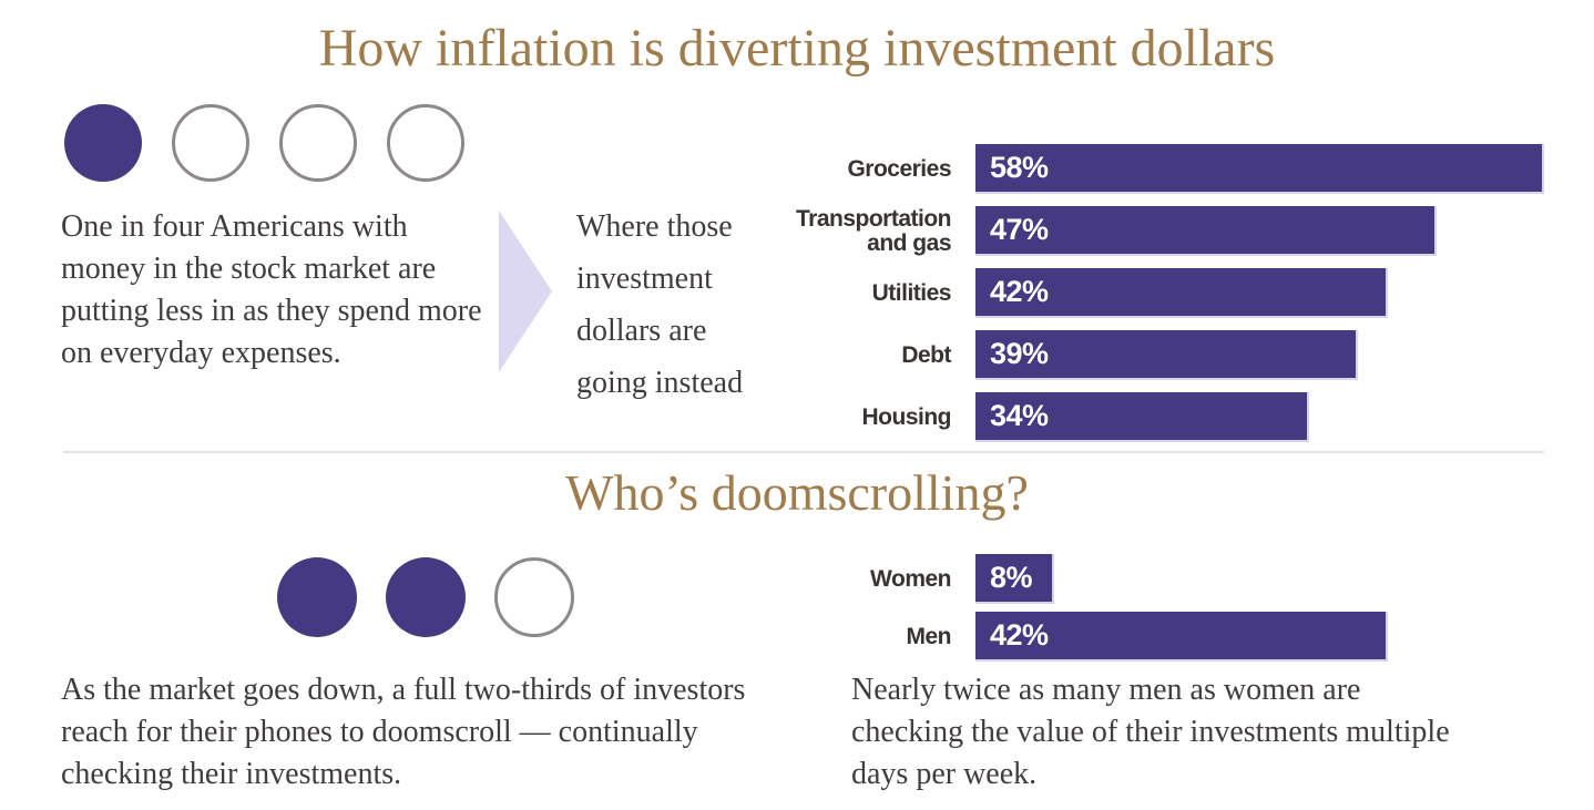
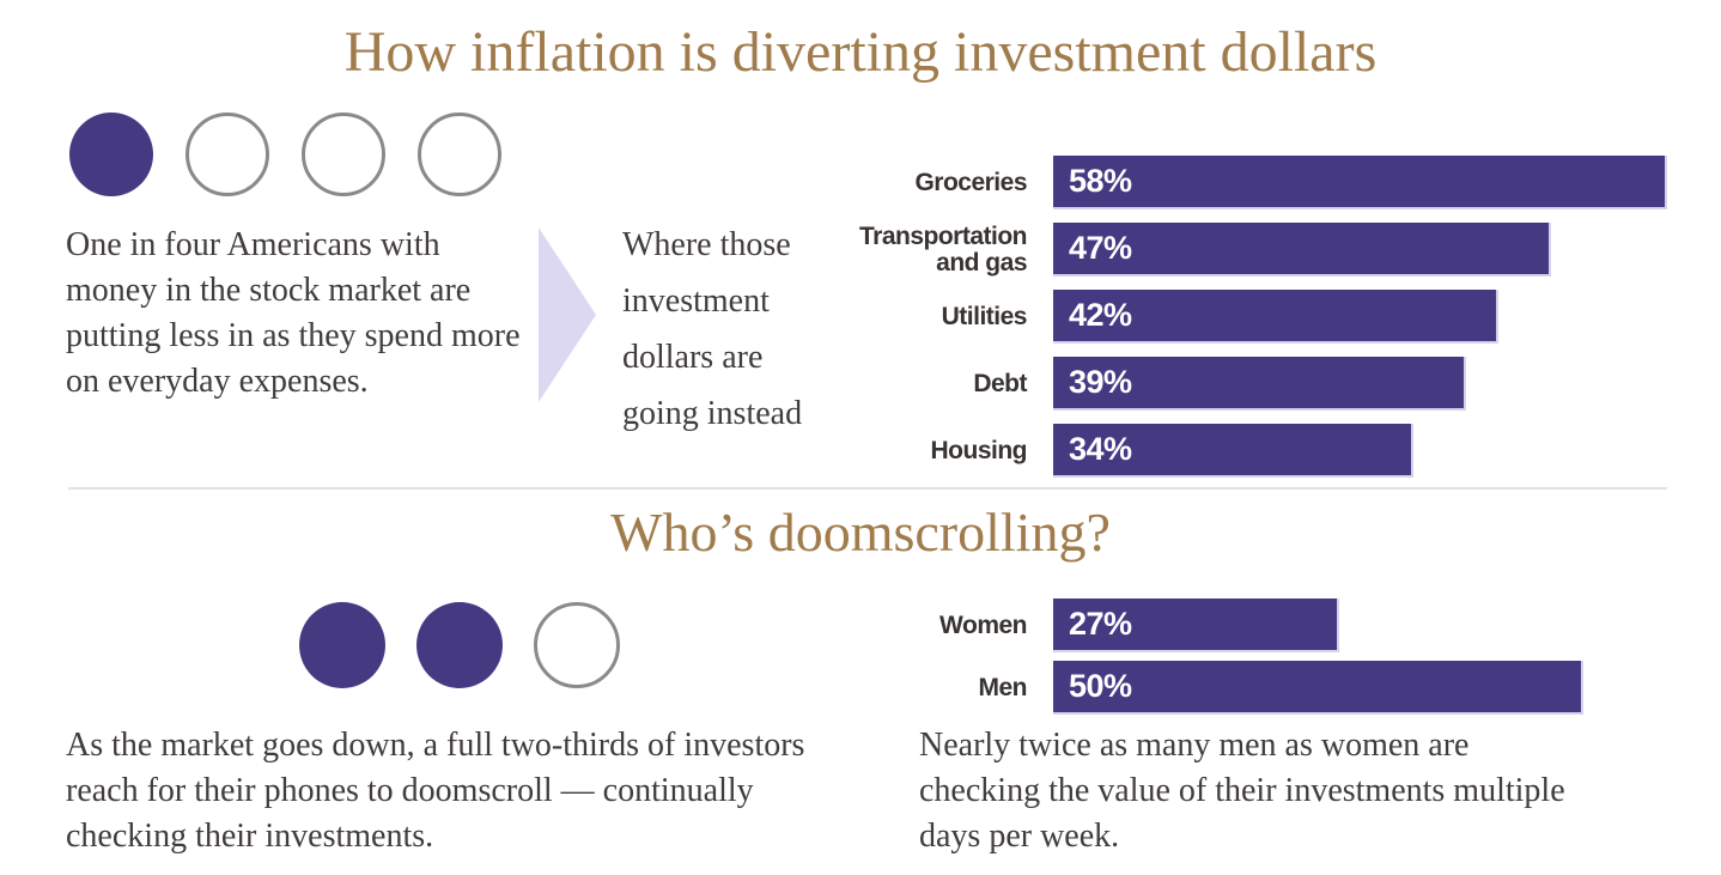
Who’s doomscrolling?/Women: 8% -> 27%
Who’s doomscrolling?/Men: 42% -> 50%
